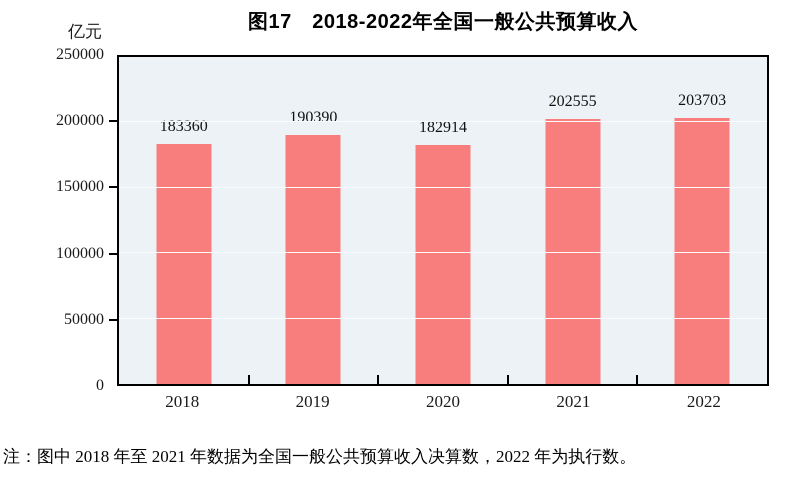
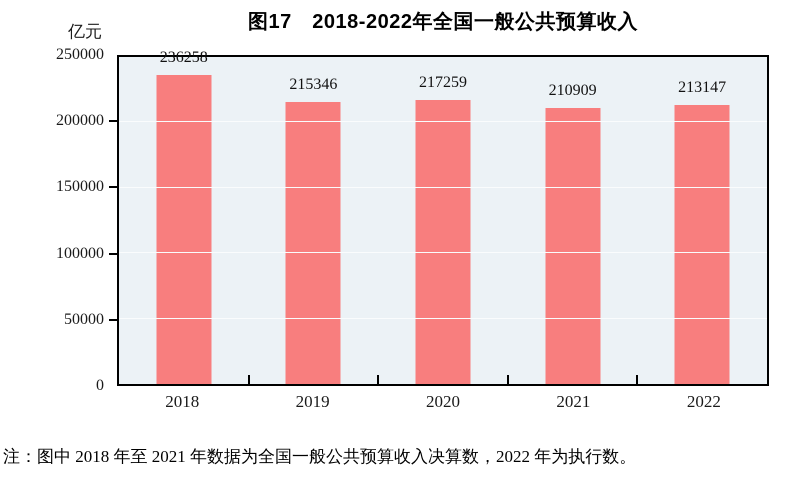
2018: 183360 -> 236258
2019: 190390 -> 215346
2020: 182914 -> 217259
2021: 202555 -> 210909
2022: 203703 -> 213147
